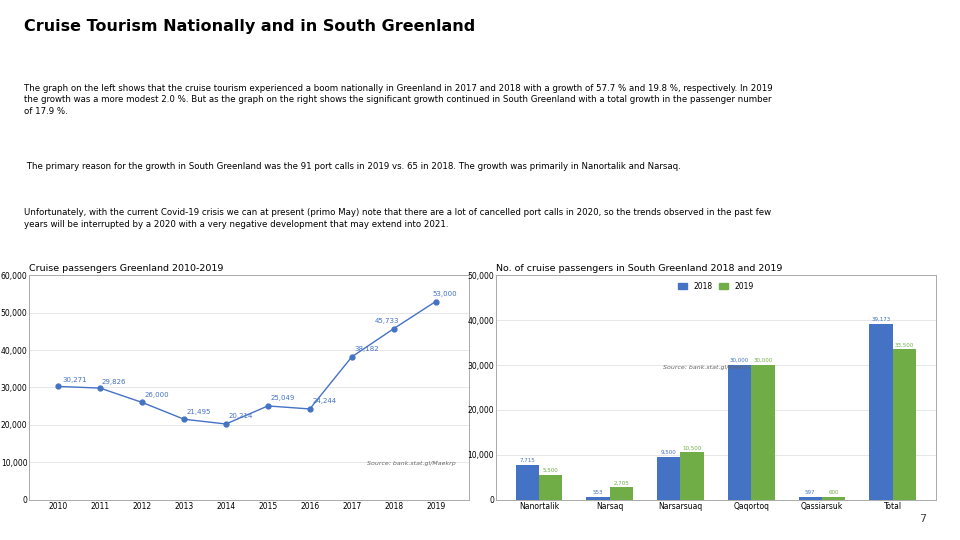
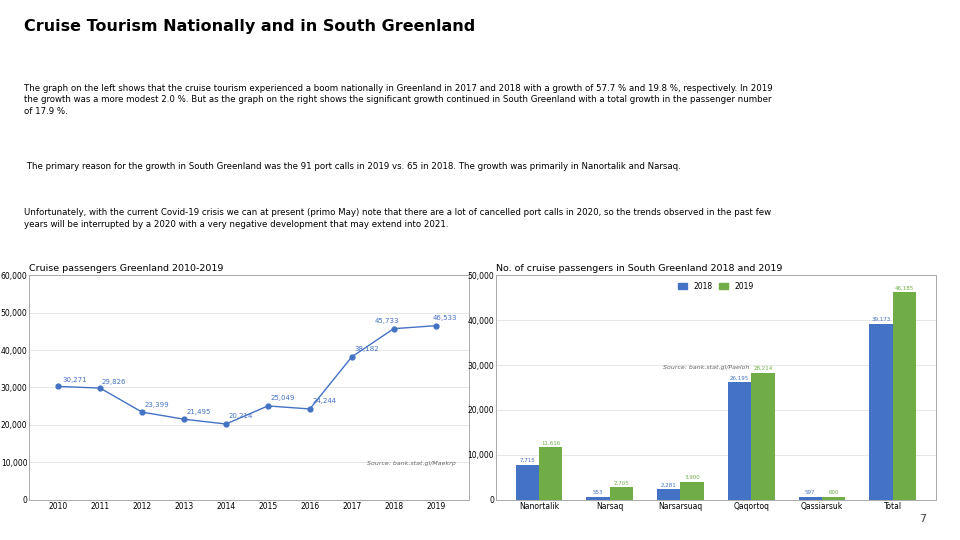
Cruise passengers Greenland 2010-2019/2012: 26,000 -> 23,400
Cruise passengers Greenland 2010-2019/2019: 53,000 -> 46,500
No. of cruise passengers in South Greenland 2018 and 2019/2019/Nanortalik: 5,500 -> 11,600
No. of cruise passengers in South Greenland 2018 and 2019/2018/Narsarsuaq: 9,500 -> 2,300
No. of cruise passengers in South Greenland 2018 and 2019/2019/Narsarsuaq: 10,500 -> 3,900
No. of cruise passengers in South Greenland 2018 and 2019/2018/Qaqortoq: 30,000 -> 26,200
No. of cruise passengers in South Greenland 2018 and 2019/2019/Qaqortoq: 30,000 -> 28,200
No. of cruise passengers in South Greenland 2018 and 2019/2019/Total: 33,500 -> 46,200
